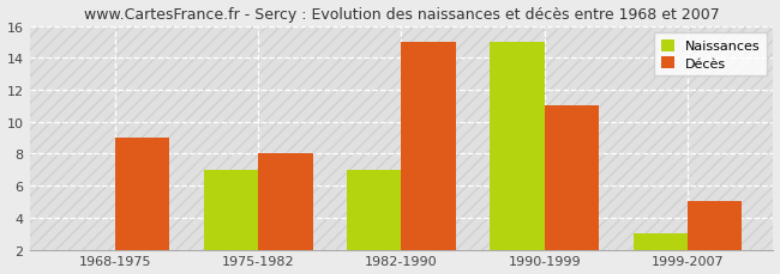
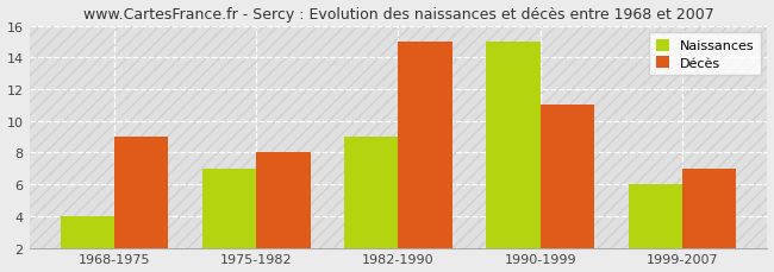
Naissances/1968-1975: 2 -> 4
Naissances/1982-1990: 7 -> 9
Naissances/1999-2007: 3 -> 6
Décès/1999-2007: 5 -> 7
